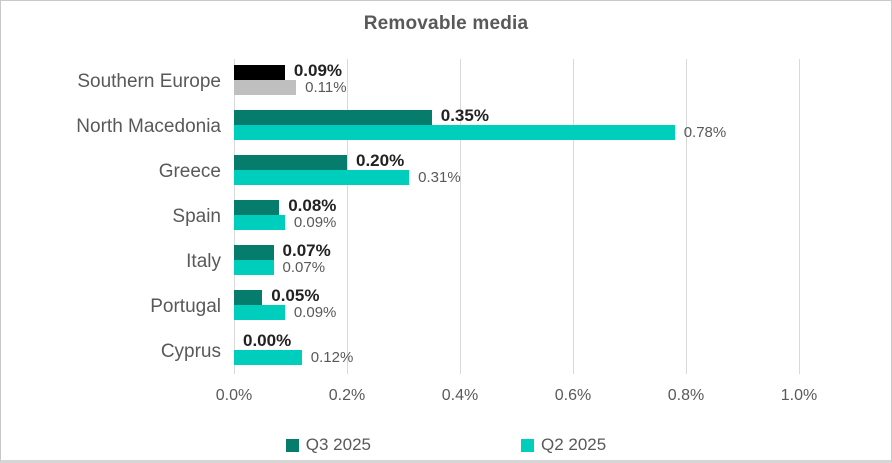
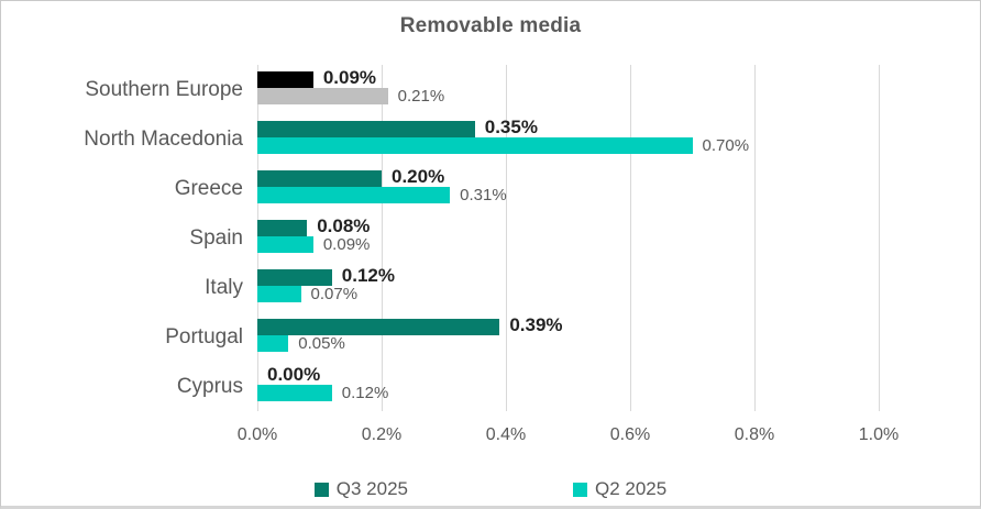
Q2 2025/Southern Europe: 0.11% -> 0.21%
Q2 2025/North Macedonia: 0.78% -> 0.70%
Q3 2025/Italy: 0.07% -> 0.12%
Q3 2025/Portugal: 0.05% -> 0.39%
Q2 2025/Portugal: 0.09% -> 0.05%
